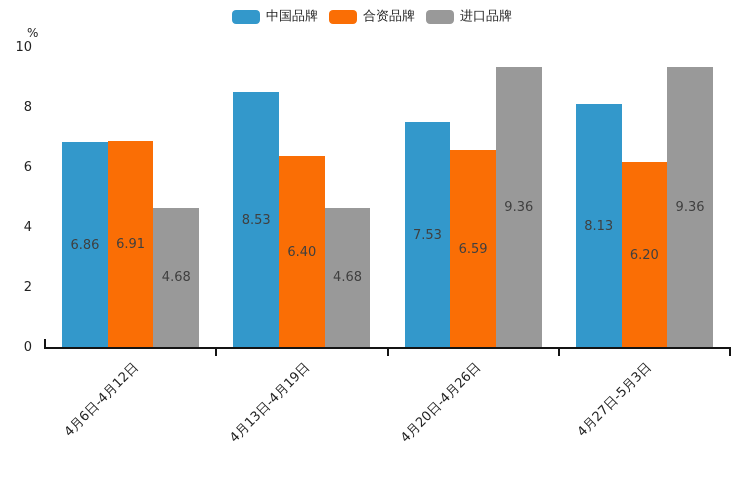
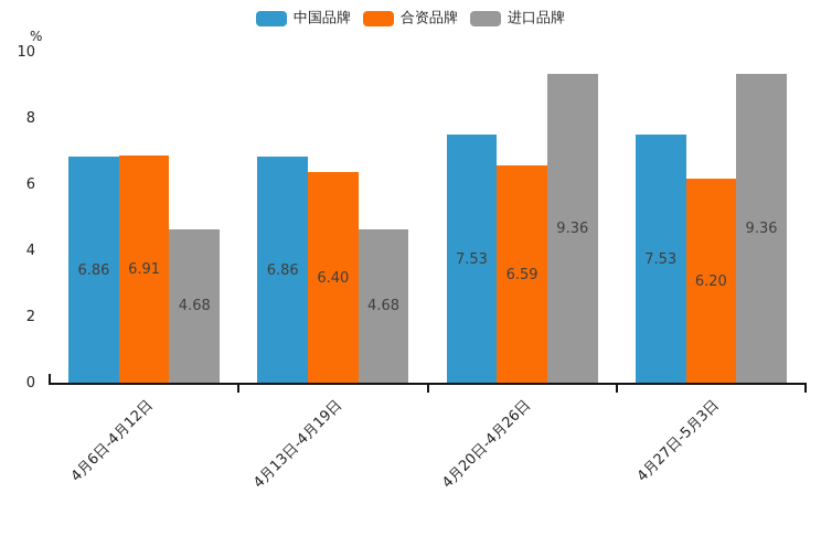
中国品牌/4月13日-4月19日: 8.53 -> 6.86
中国品牌/4月27日-5月3日: 8.13 -> 7.53
